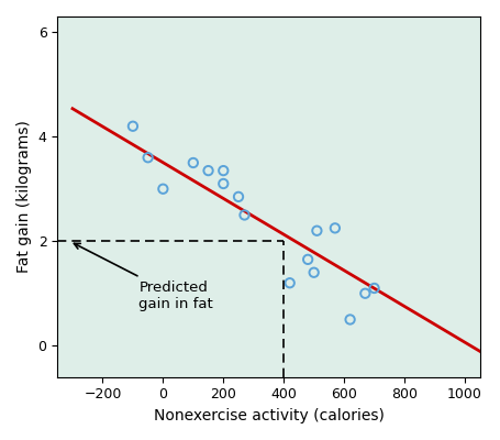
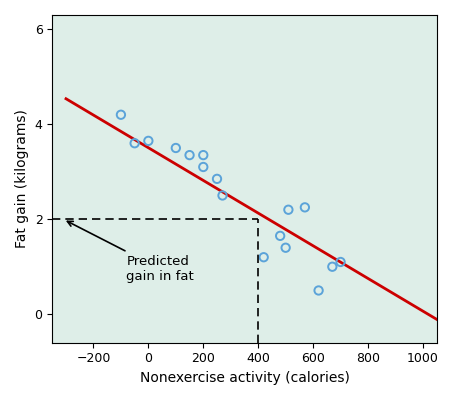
0: 3.00 -> 3.65
